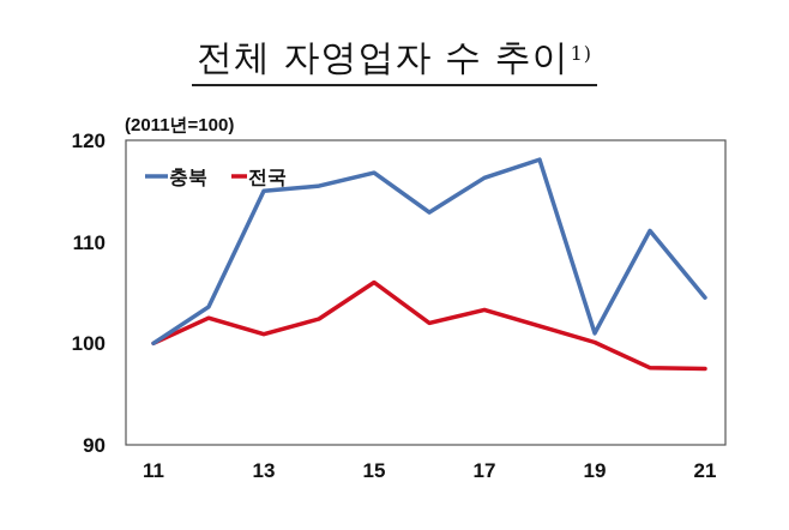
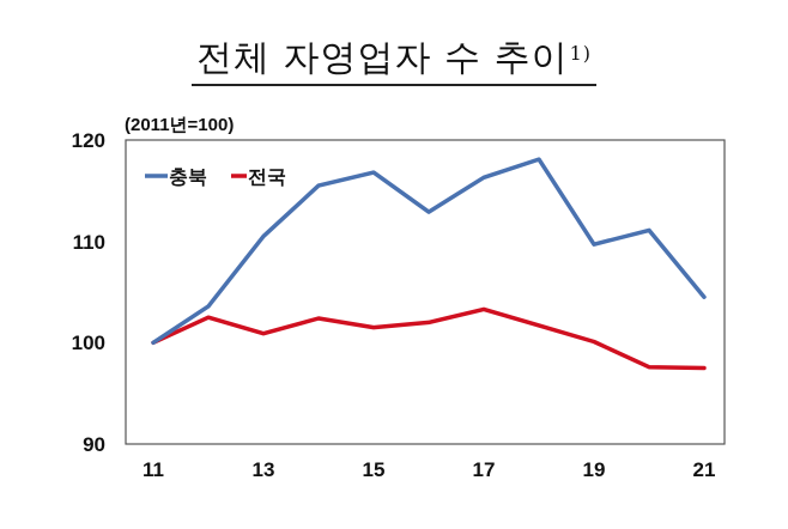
충북/13: 115 -> 110
전국/15: 106 -> 102
충북/19: 101 -> 110
